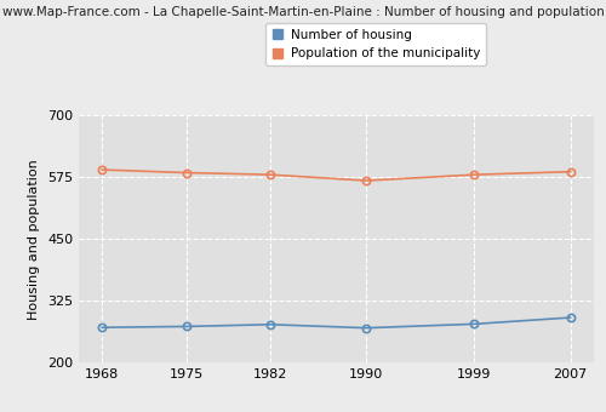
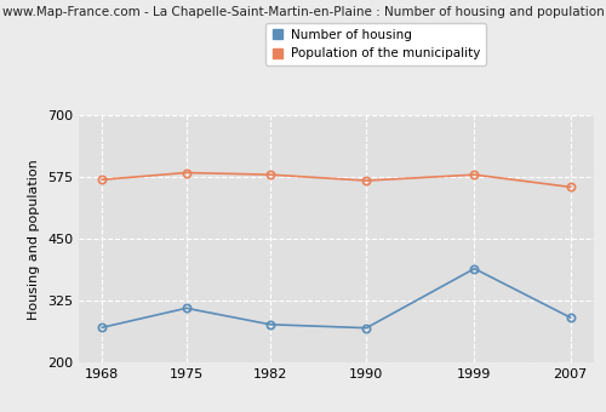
Population of the municipality/1968: 590 -> 570
Number of housing/1975: 273 -> 310
Number of housing/1999: 278 -> 390
Population of the municipality/2007: 586 -> 555
